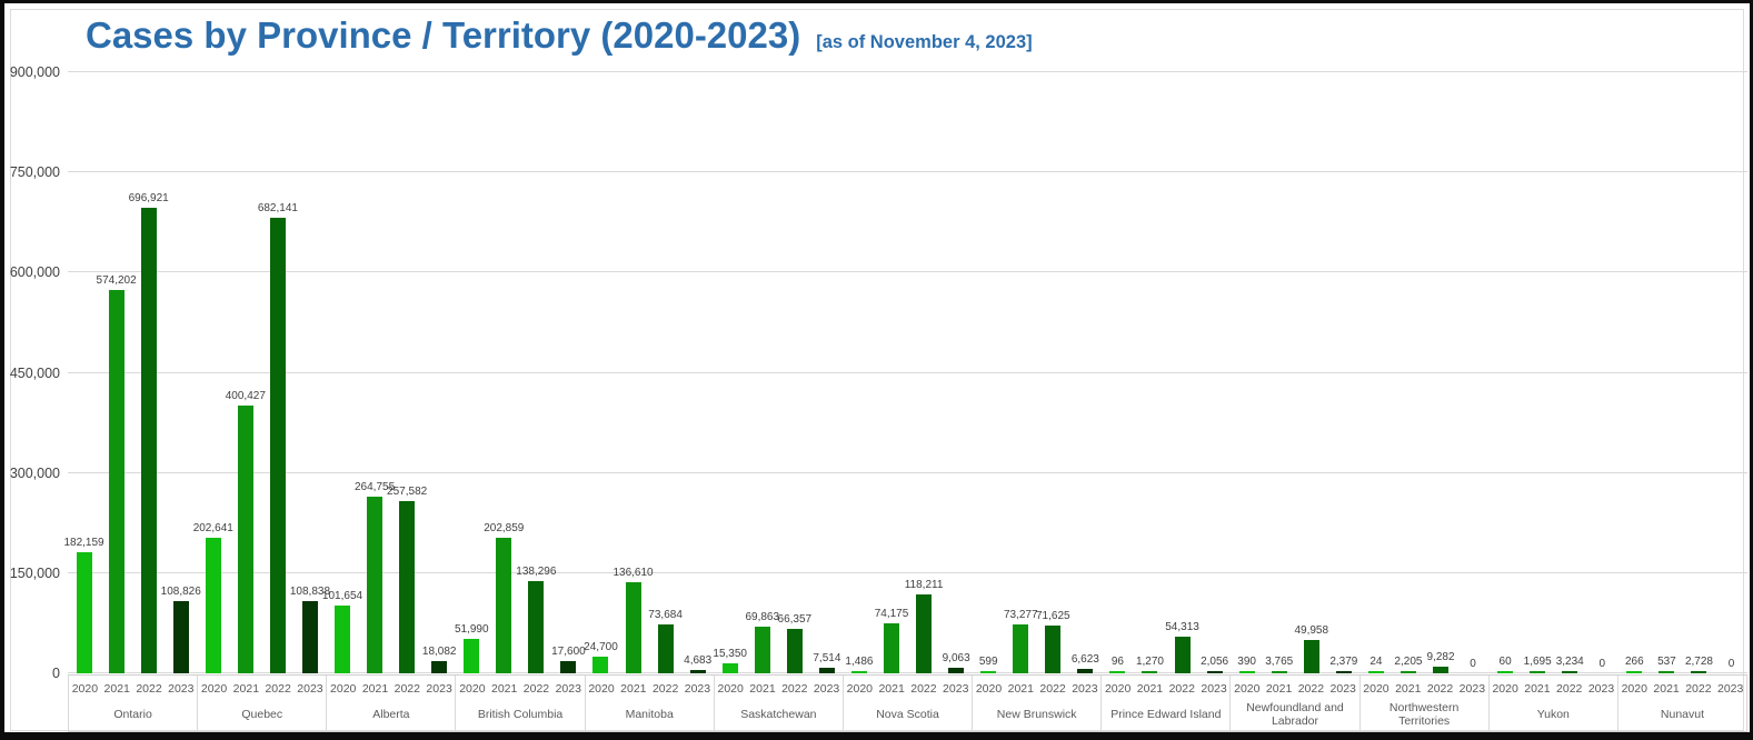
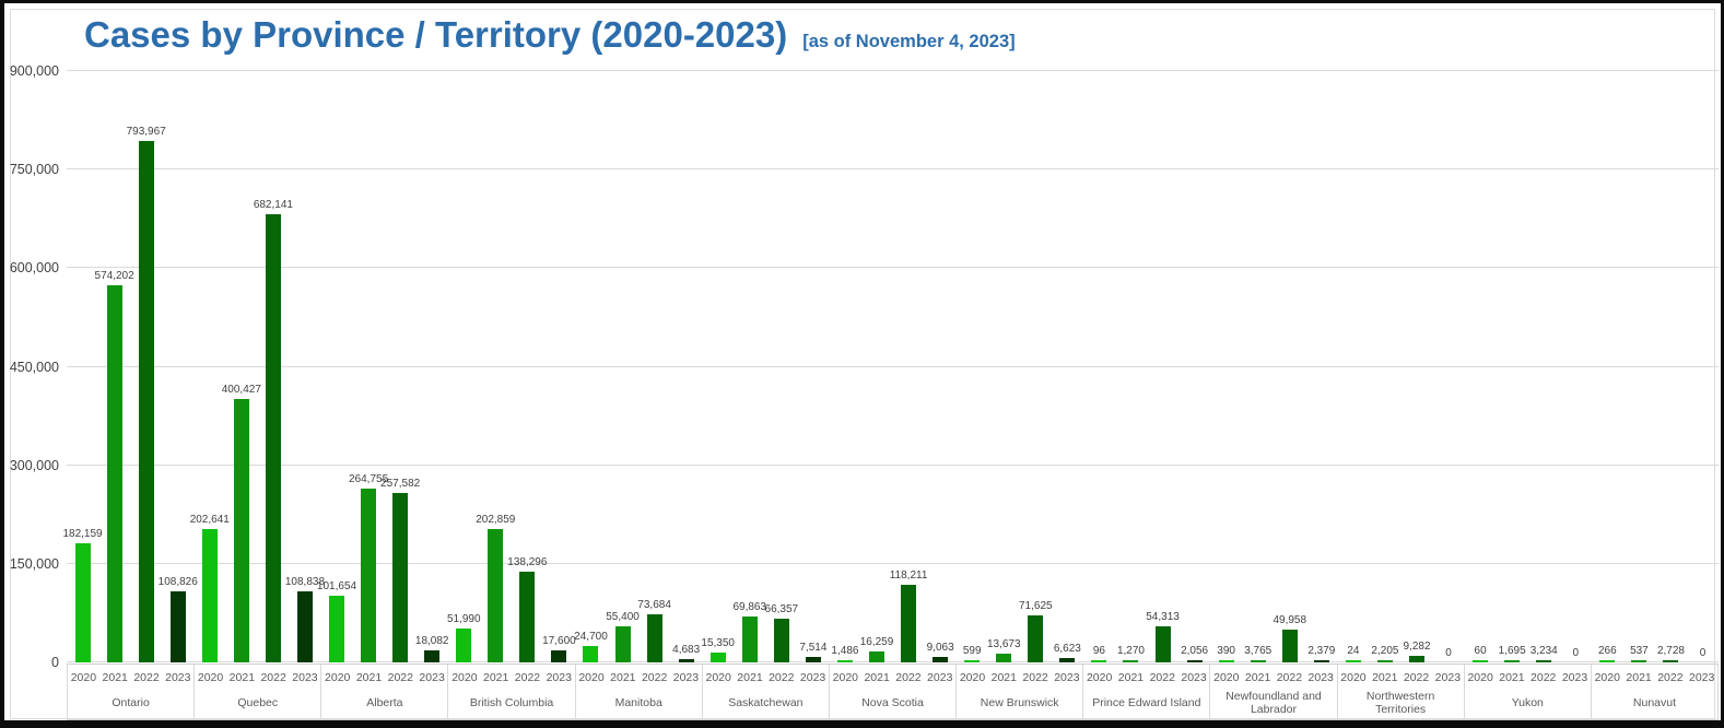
2022/Ontario: 696,921 -> 793,967
2021/Manitoba: 136,610 -> 55,400
2021/Nova Scotia: 74,175 -> 16,259
2021/New Brunswick: 73,277 -> 13,673
